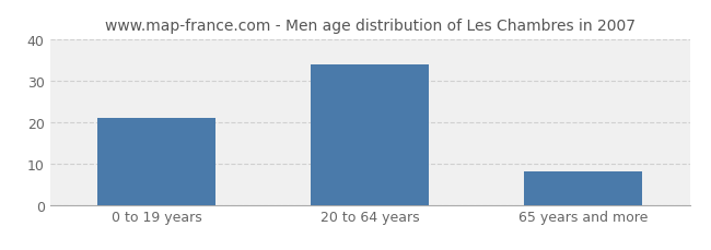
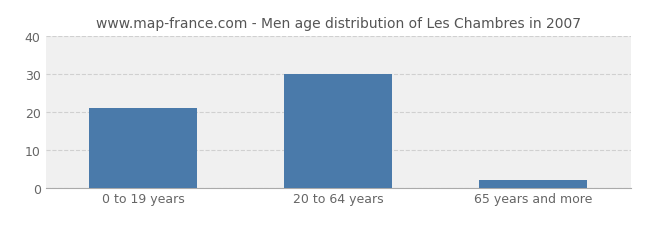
20 to 64 years: 34 -> 30
65 years and more: 8 -> 2
